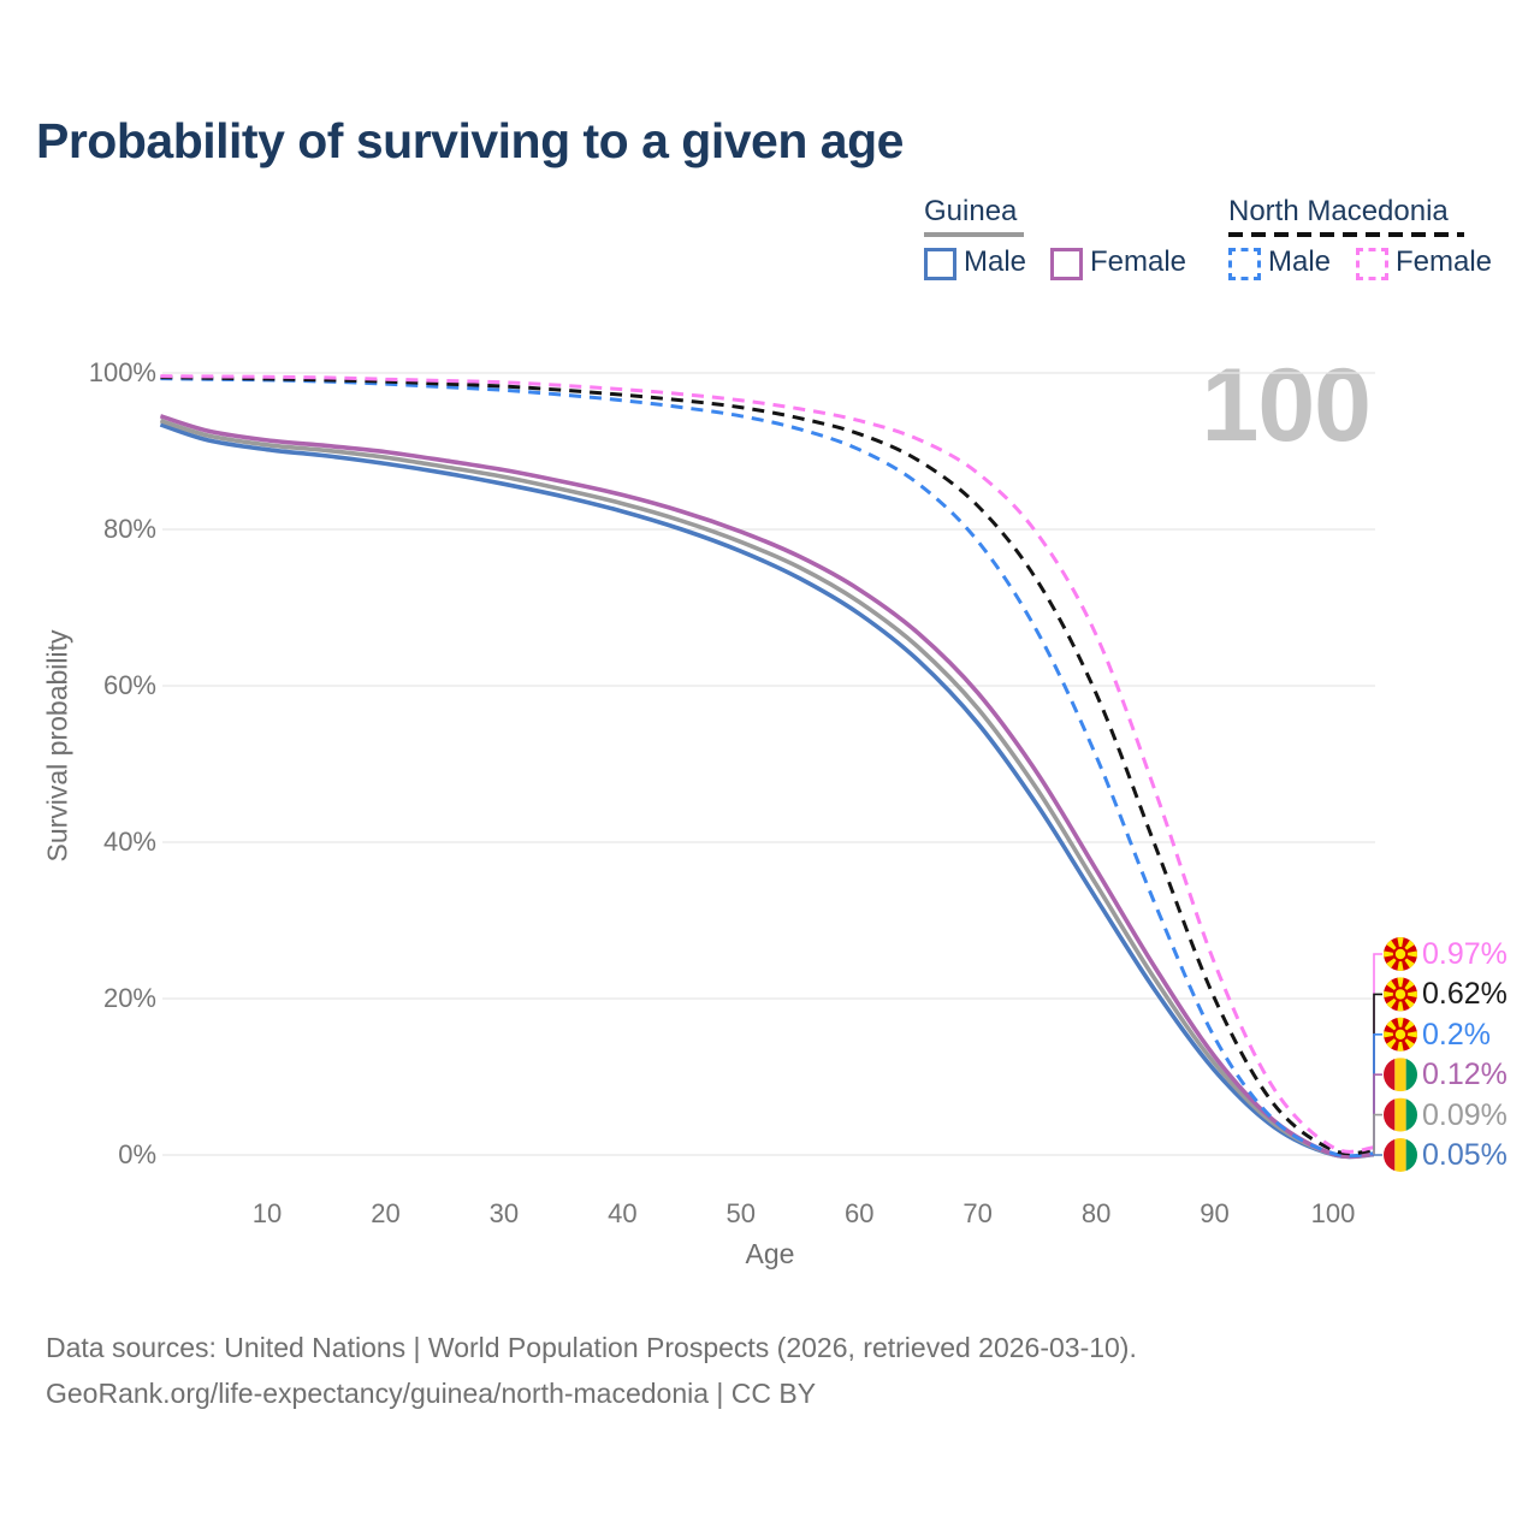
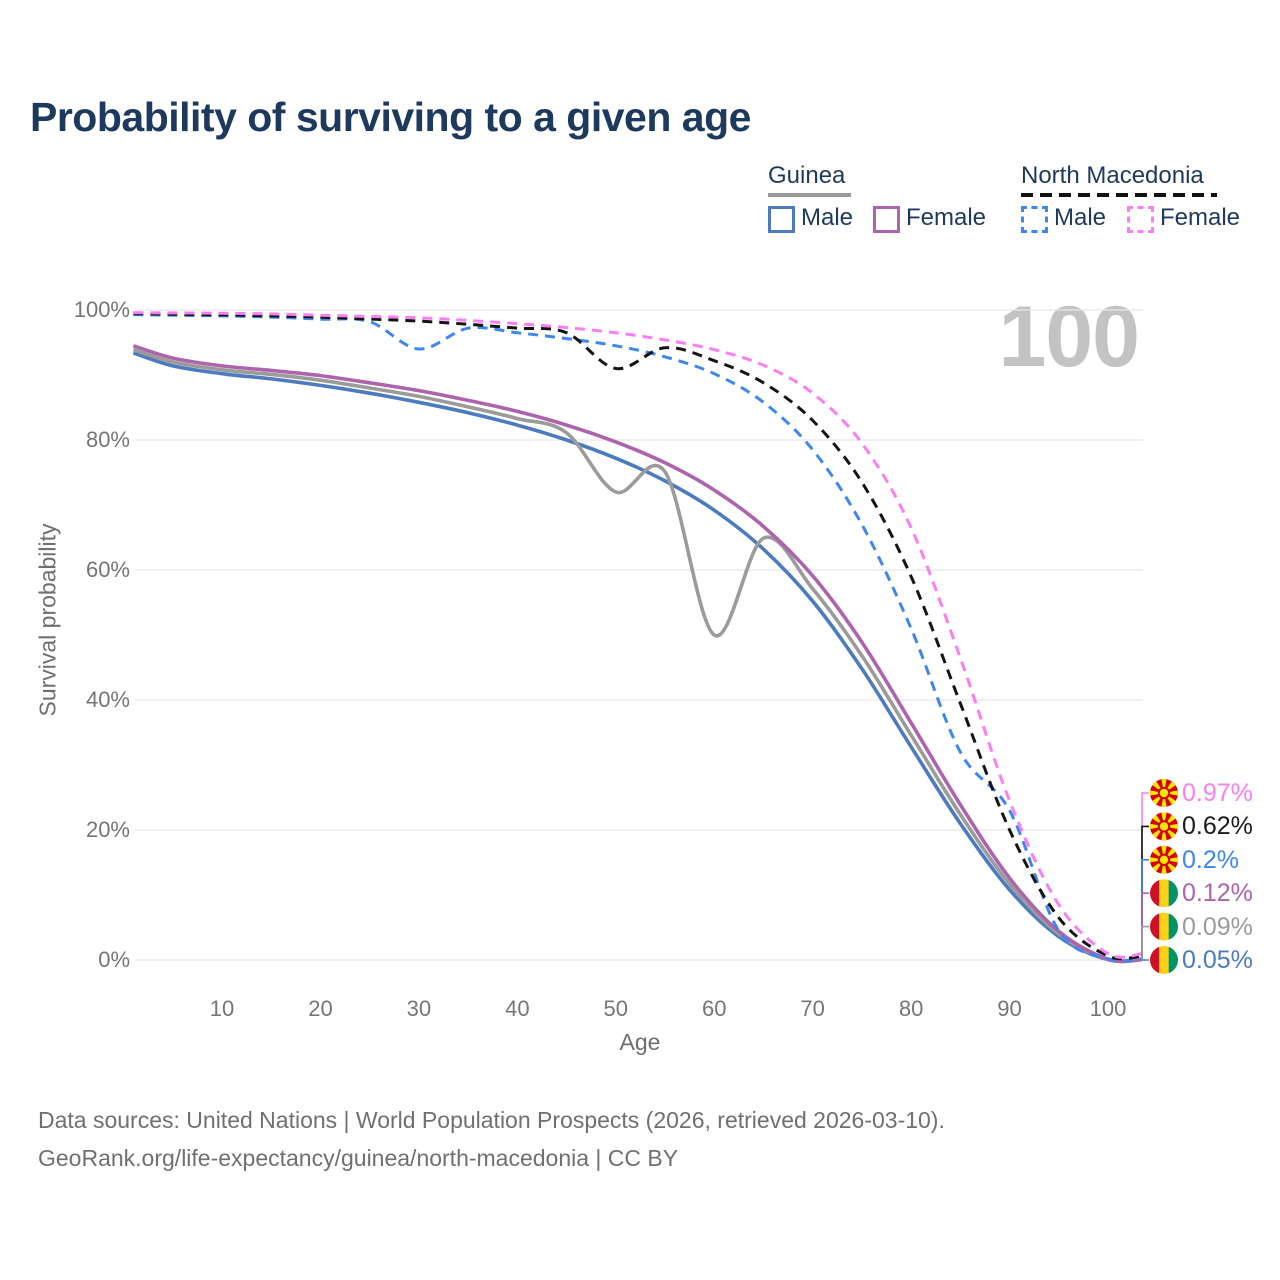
North Macedonia Male/30: 98% -> 94%
Guinea/50: 78% -> 72%
North Macedonia/50: 96% -> 91%
Guinea/60: 71% -> 50%
North Macedonia Male/90: 15% -> 23%
